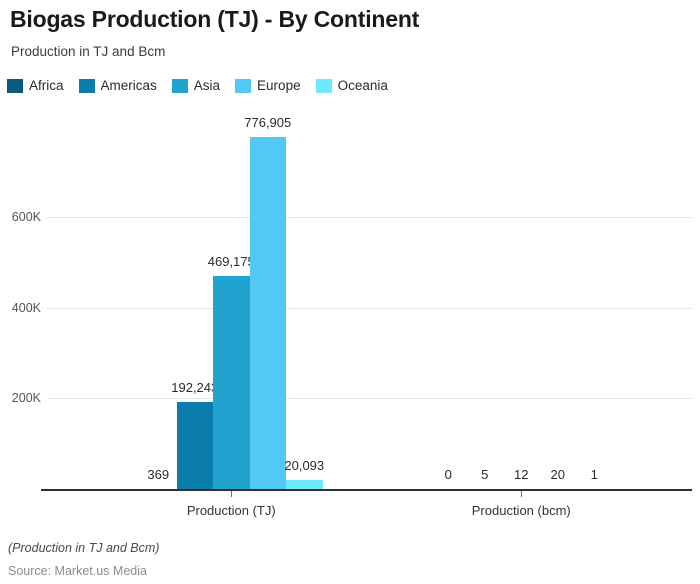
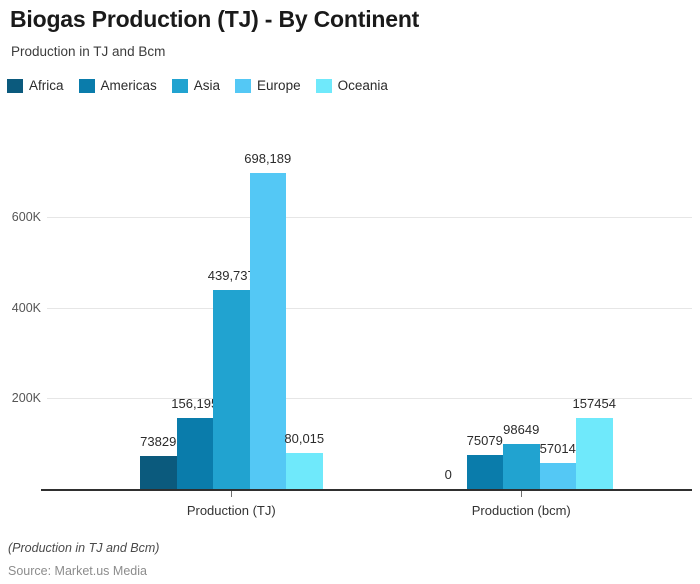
Africa/Production (TJ): 369 -> 73829
Americas/Production (TJ): 192,243 -> 156,195
Asia/Production (TJ): 469,175 -> 439,737
Europe/Production (TJ): 776,905 -> 698,189
Oceania/Production (TJ): 20,093 -> 80,015
Americas/Production (bcm): 5 -> 75079
Asia/Production (bcm): 12 -> 98649
Europe/Production (bcm): 20 -> 57014
Oceania/Production (bcm): 1 -> 157454
